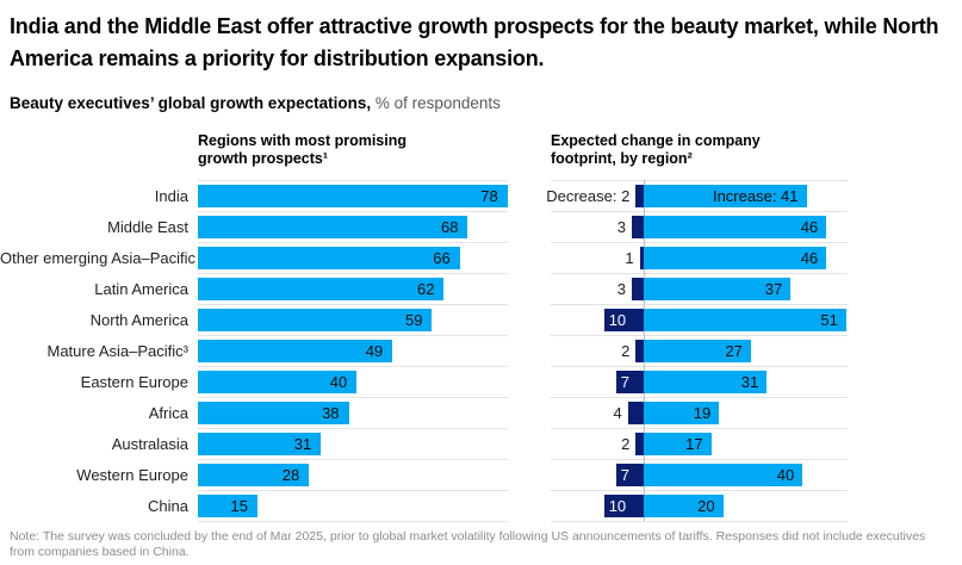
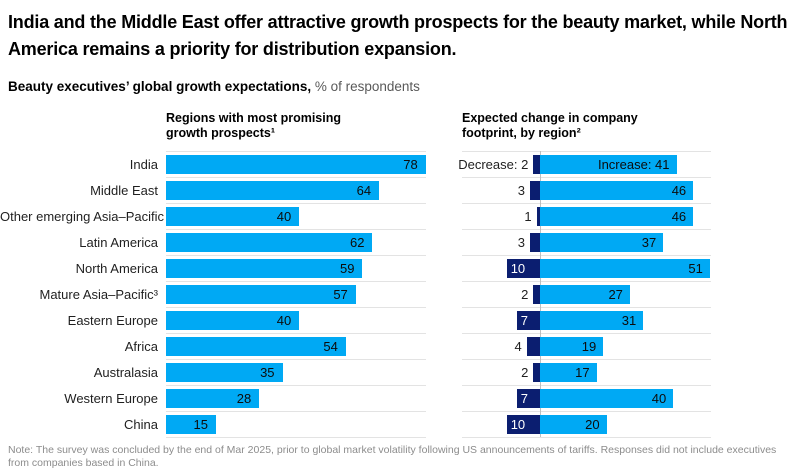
Regions with most promising growth prospects¹/Middle East: 68 -> 64
Regions with most promising growth prospects¹/Other emerging Asia–Pacific: 66 -> 40
Regions with most promising growth prospects¹/Mature Asia–Pacific³: 49 -> 57
Regions with most promising growth prospects¹/Africa: 38 -> 54
Regions with most promising growth prospects¹/Australasia: 31 -> 35
